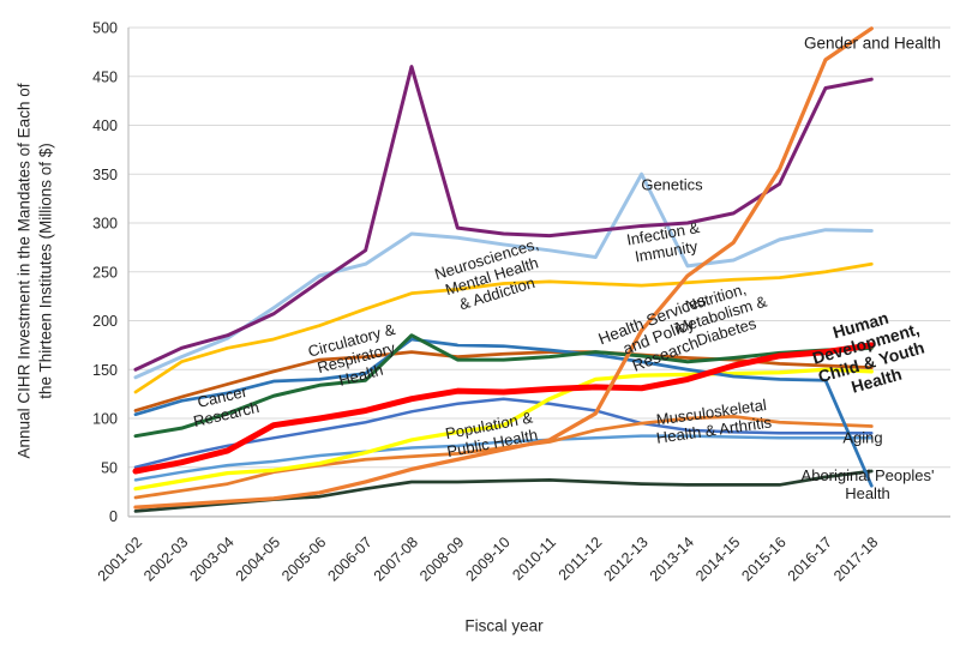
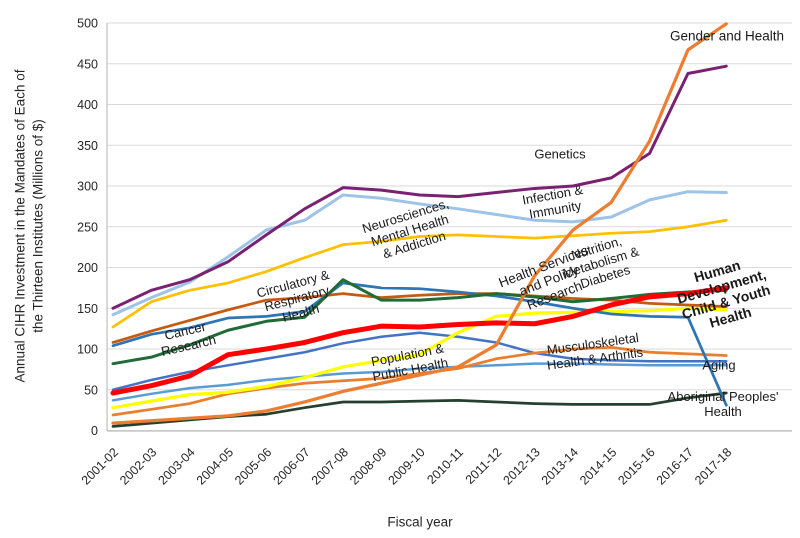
Genetics/2007-08: 460 -> 300
Infection & Immunity/2012-13: 350 -> 260
